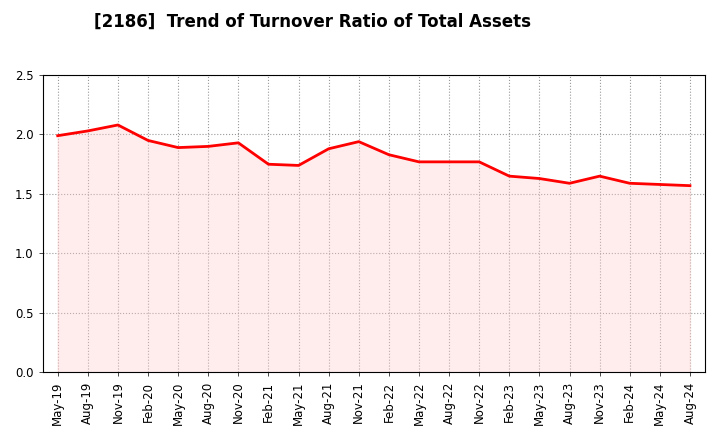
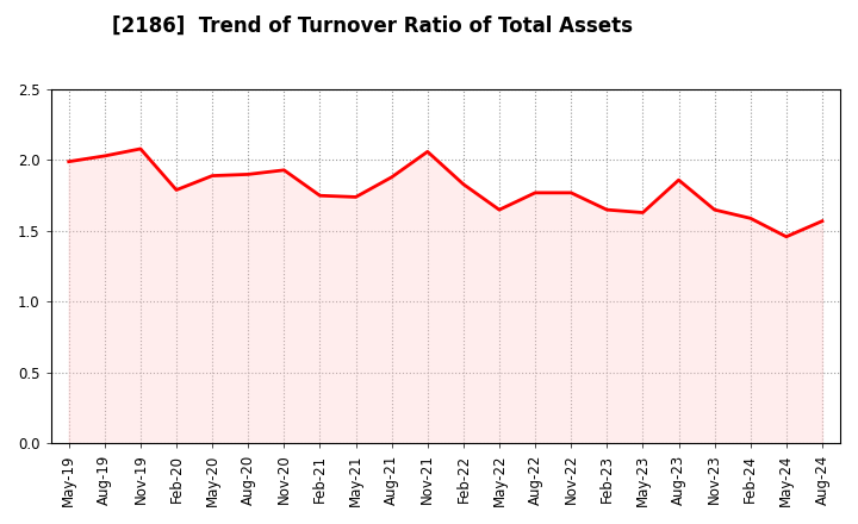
Feb-20: 1.95 -> 1.79
Nov-21: 1.94 -> 2.06
May-22: 1.77 -> 1.65
Aug-23: 1.59 -> 1.86
May-24: 1.58 -> 1.46
